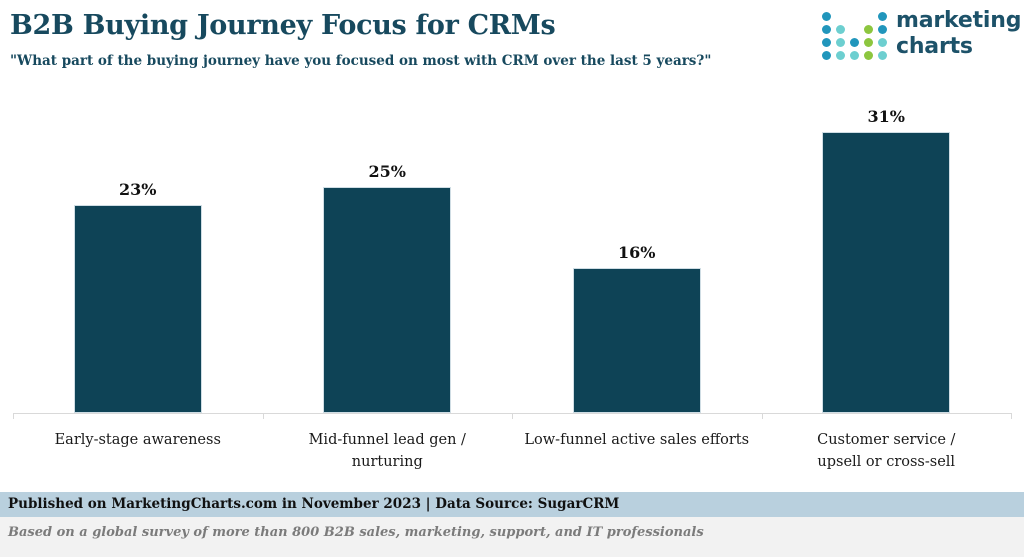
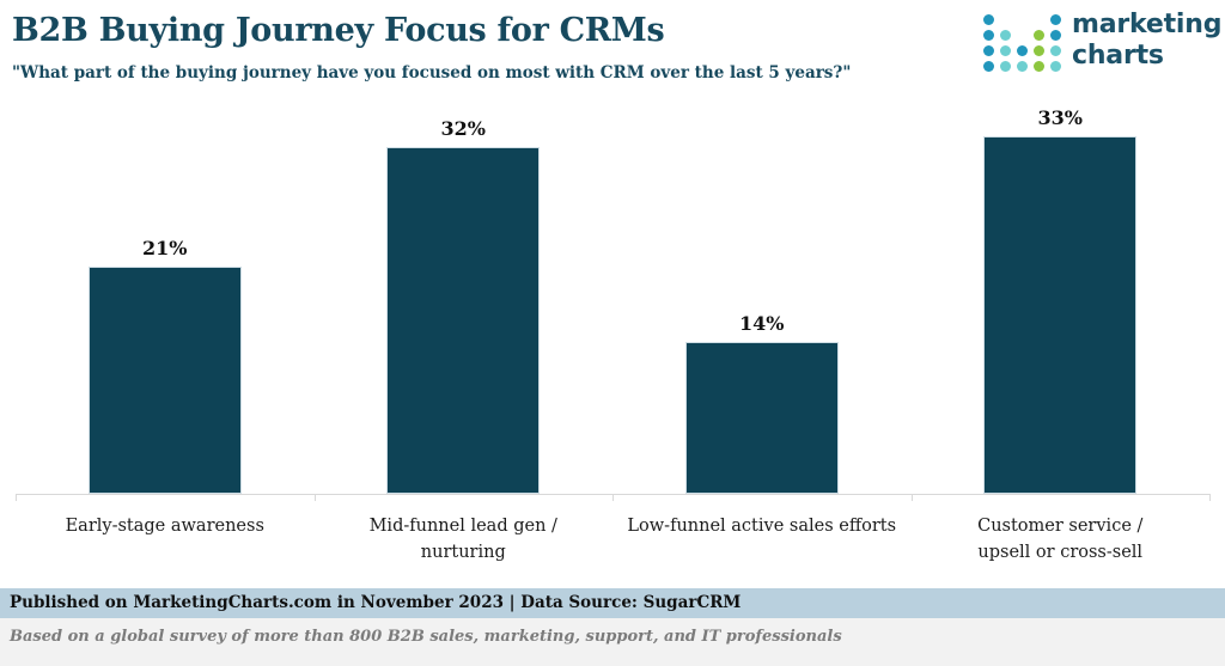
Early-stage awareness: 23% -> 21%
Mid-funnel lead gen / nurturing: 25% -> 32%
Low-funnel active sales efforts: 16% -> 14%
Customer service / upsell or cross-sell: 31% -> 33%
